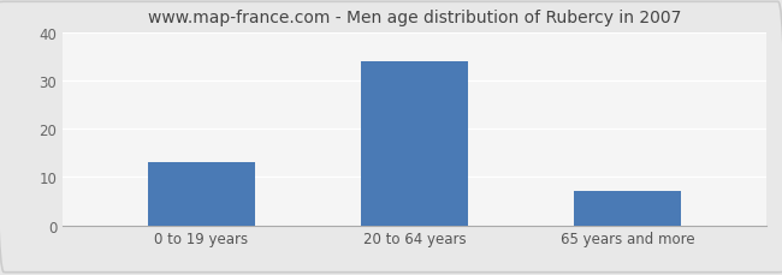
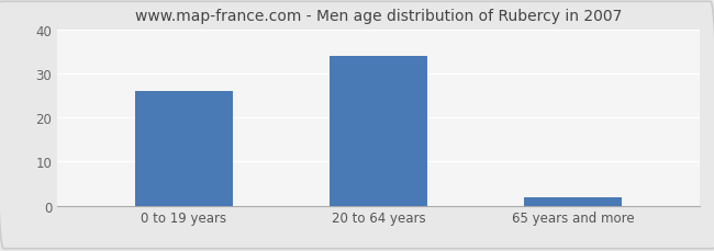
0 to 19 years: 13 -> 26
65 years and more: 7 -> 2
